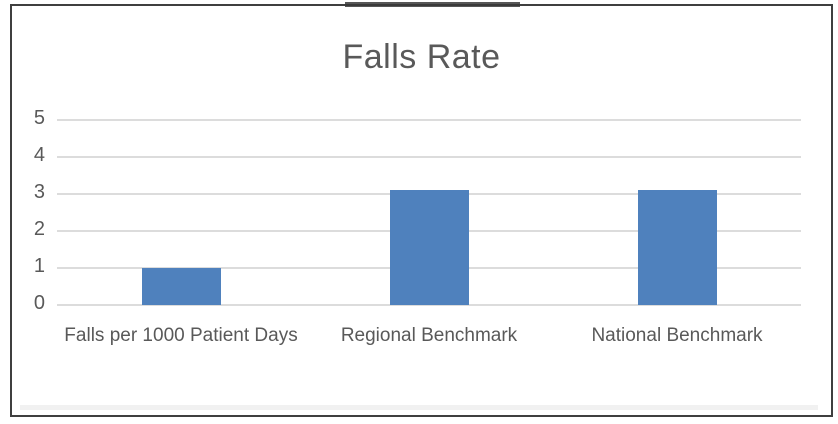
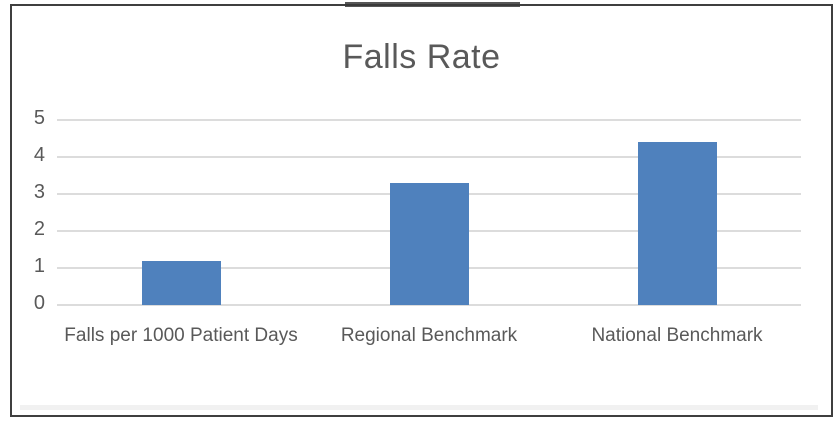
Falls per 1000 Patient Days: 1.0 -> 1.2
Regional Benchmark: 3.1 -> 3.3
National Benchmark: 3.1 -> 4.4
